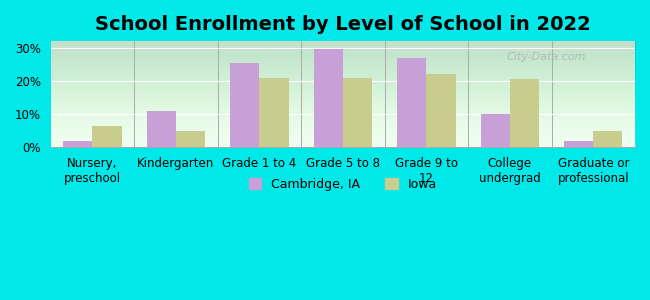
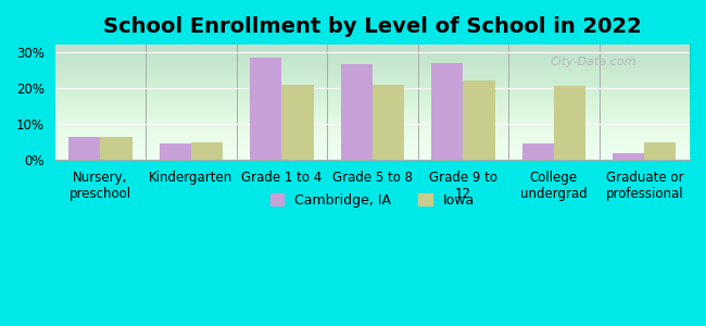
Cambridge, IA/Nursery, preschool: 2.0% -> 6.5%
Cambridge, IA/Kindergarten: 11.0% -> 4.5%
Cambridge, IA/Grade 1 to 4: 25.5% -> 28.5%
Cambridge, IA/Grade 5 to 8: 29.5% -> 26.5%
Cambridge, IA/College undergrad: 10.0% -> 4.5%
